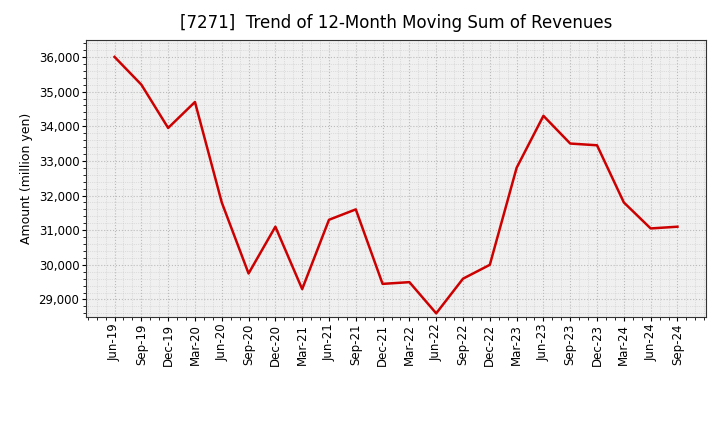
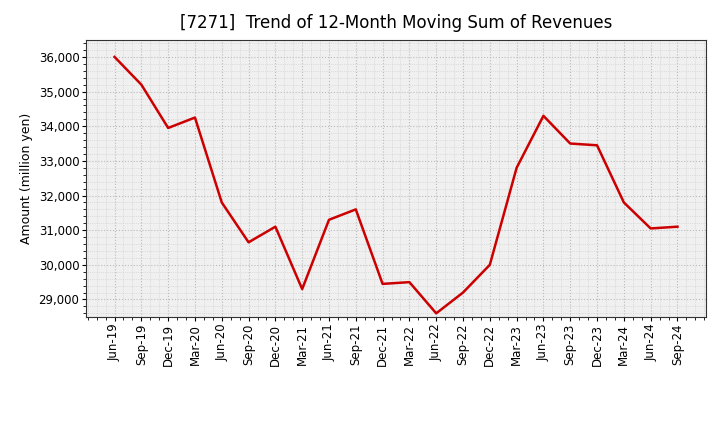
Mar-20: 34,700 -> 34,250
Sep-20: 29,750 -> 30,650
Sep-22: 29,600 -> 29,200
